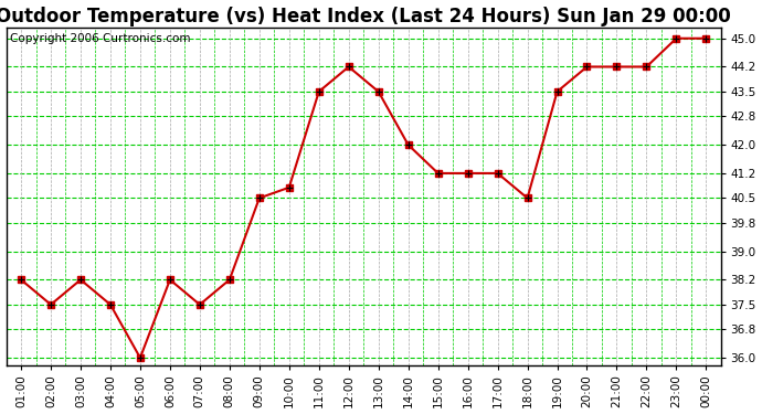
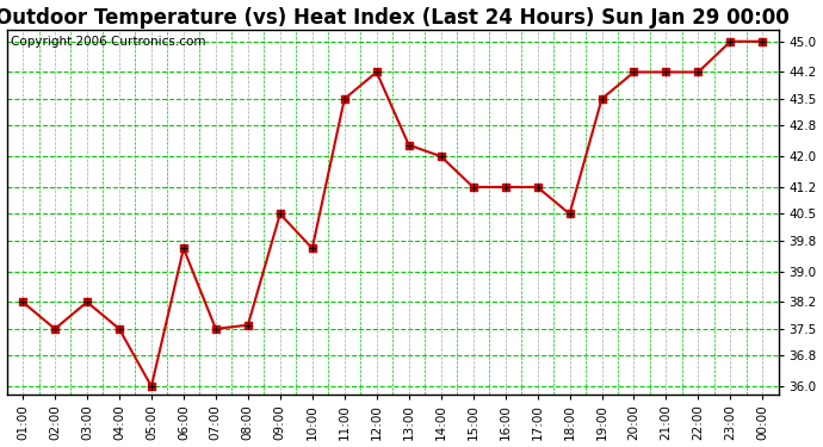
06:00: 38.2 -> 39.6
08:00: 38.2 -> 37.6
10:00: 40.8 -> 39.6
13:00: 43.5 -> 42.3
